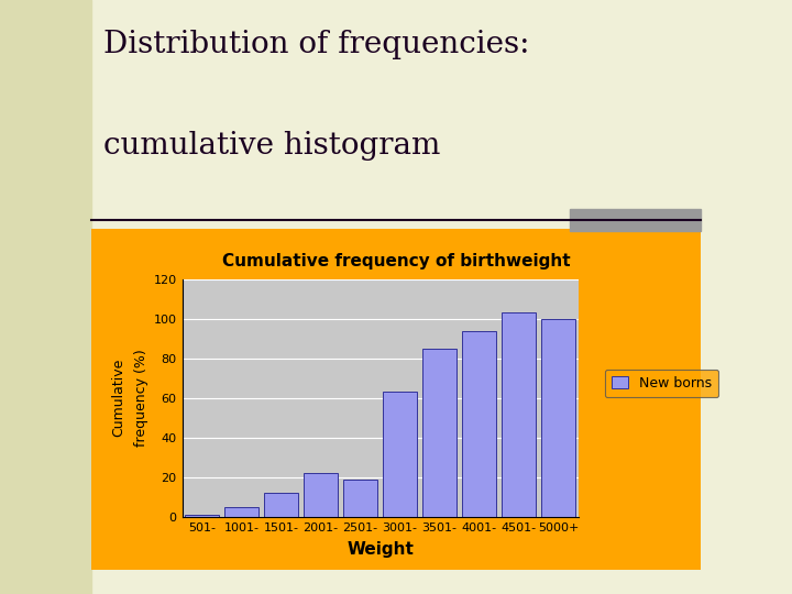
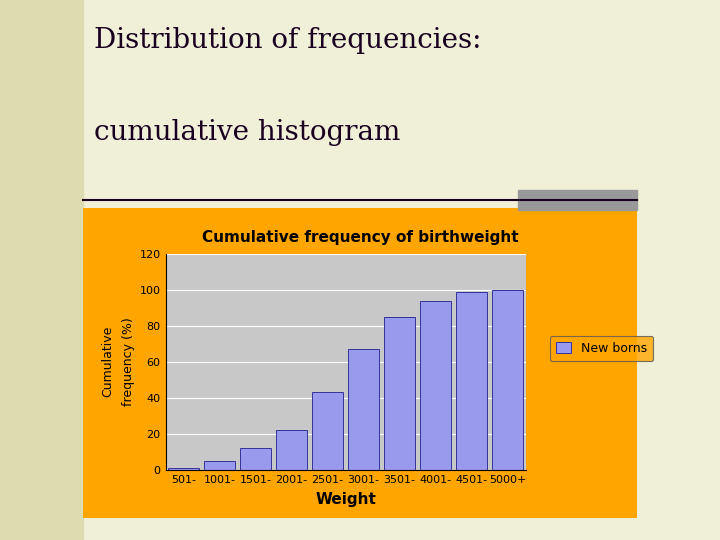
2501-: 19 -> 43
3001-: 63 -> 67
4501-: 103 -> 99
